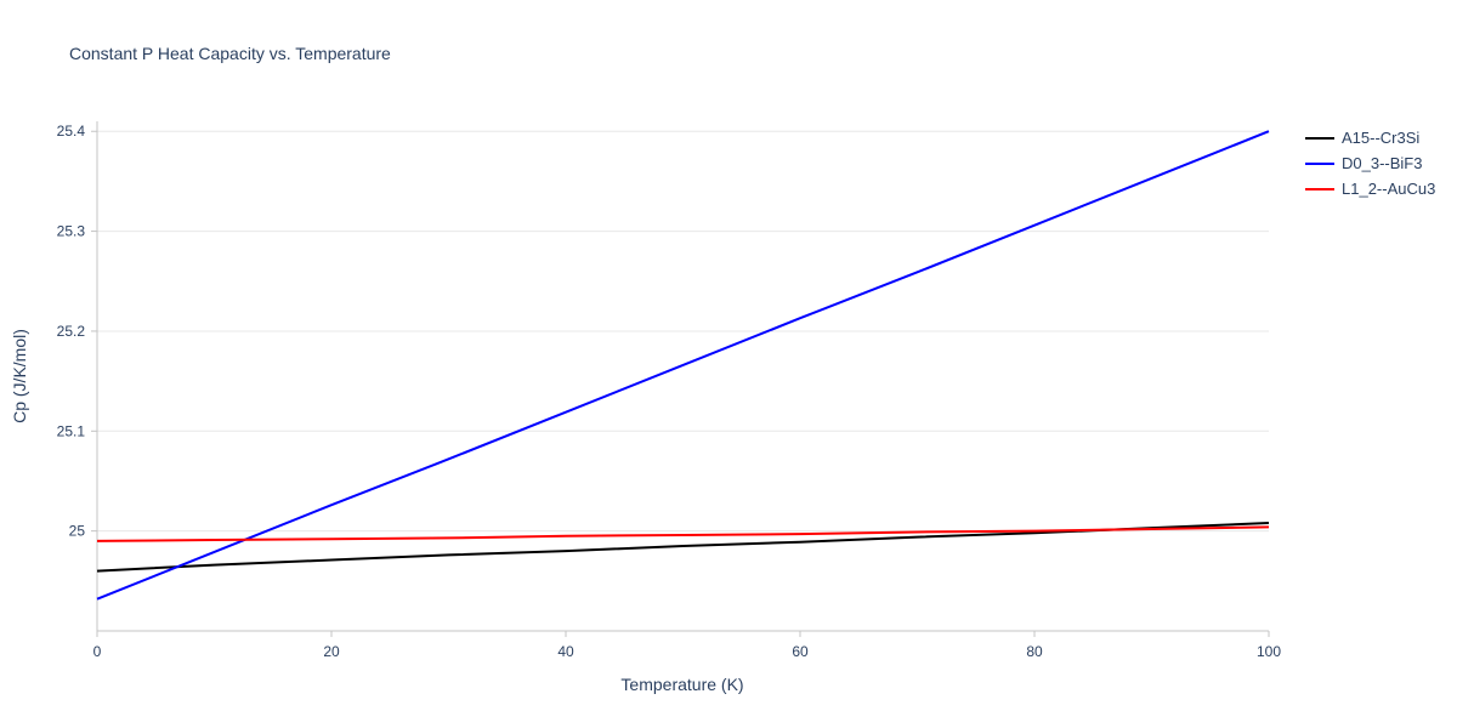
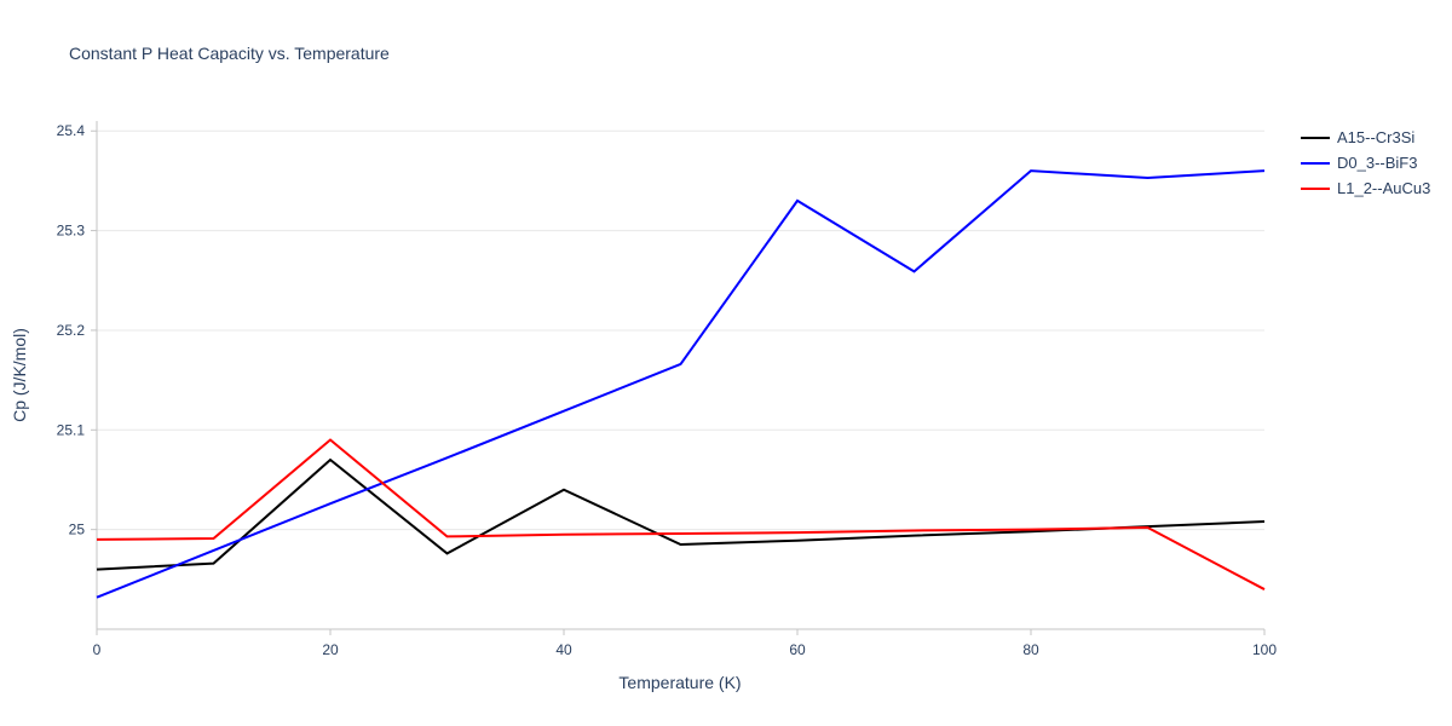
A15--Cr3Si/20: 24.97 -> 25.07
L1_2--AuCu3/20: 24.99 -> 25.09
A15--Cr3Si/40: 24.98 -> 25.04
D0_3--BiF3/60: 25.21 -> 25.33
D0_3--BiF3/80: 25.31 -> 25.36
D0_3--BiF3/100: 25.40 -> 25.36
L1_2--AuCu3/100: 25.00 -> 24.94
